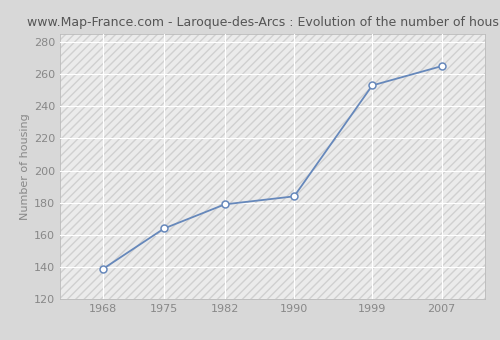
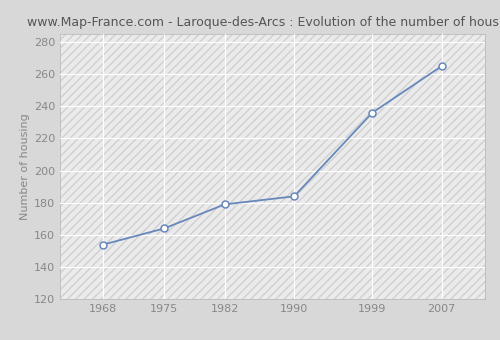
1968: 139 -> 154
1999: 253 -> 236
